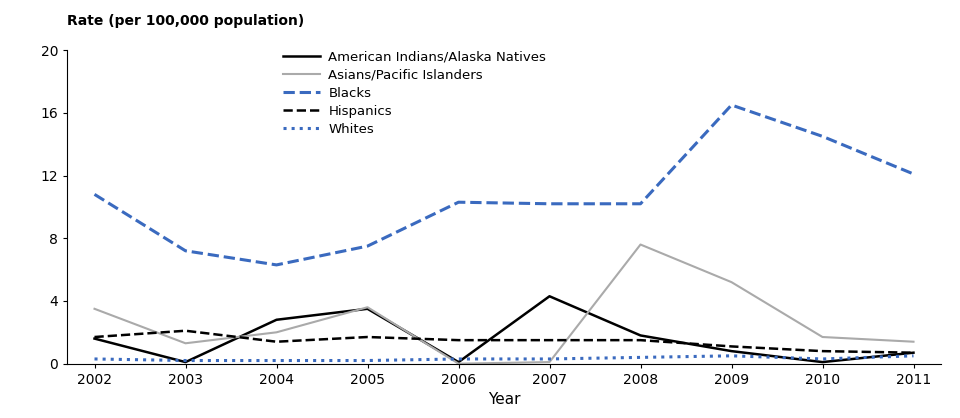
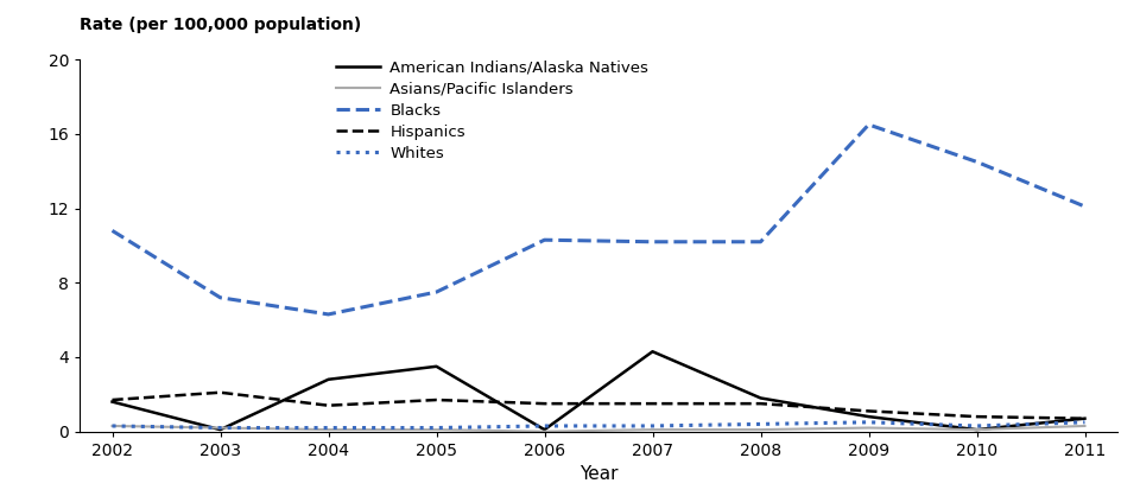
Asians/Pacific Islanders/2002: 3.5 -> 0.3
Asians/Pacific Islanders/2003: 1.3 -> 0.2
Asians/Pacific Islanders/2004: 2.0 -> 0.1
Asians/Pacific Islanders/2005: 3.6 -> 0.1
Asians/Pacific Islanders/2008: 7.6 -> 0.1
Asians/Pacific Islanders/2009: 5.2 -> 0.2
Asians/Pacific Islanders/2010: 1.7 -> 0.1
Asians/Pacific Islanders/2011: 1.4 -> 0.3
